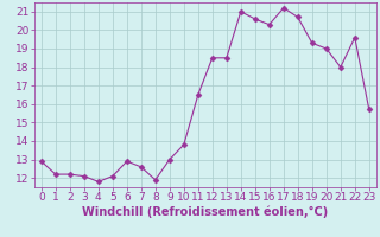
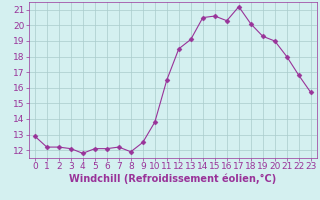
6: 12.9 -> 12.1
7: 12.6 -> 12.2
9: 13.0 -> 12.5
13: 18.5 -> 19.1
14: 21.0 -> 20.5
18: 20.7 -> 20.1
22: 19.6 -> 16.8
